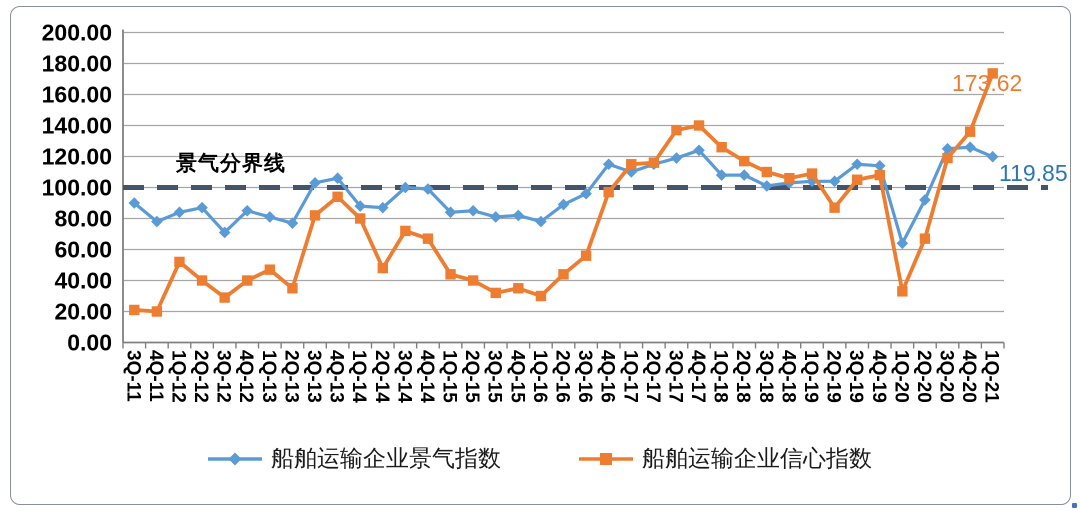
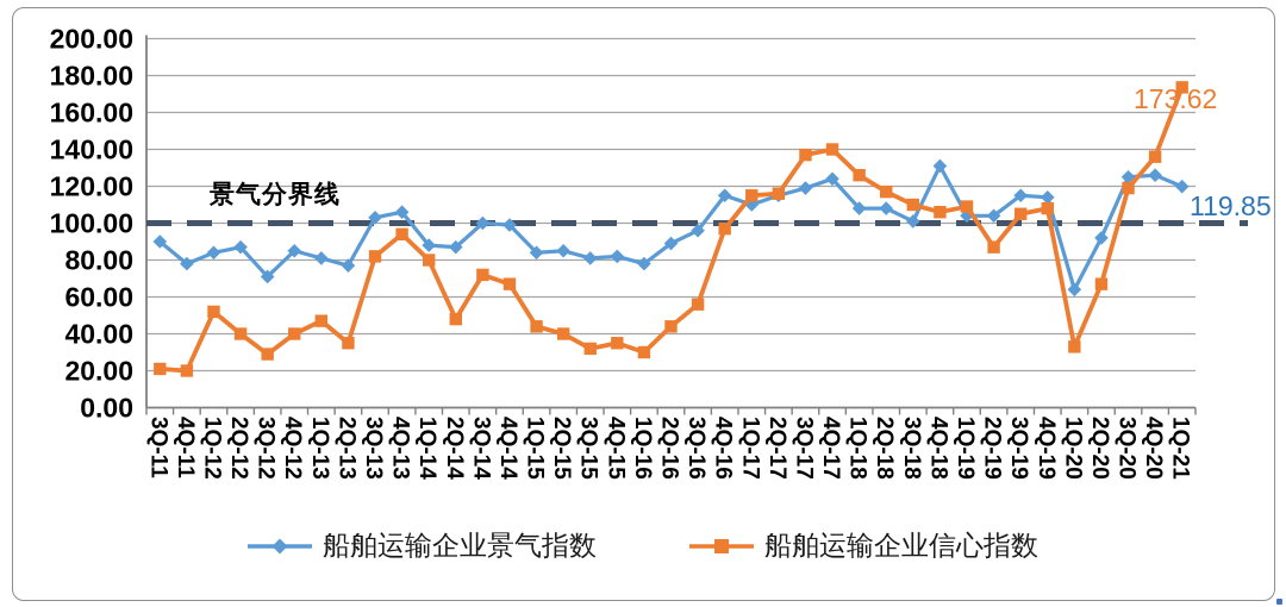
船舶运输企业景气指数/4Q-18: 103 -> 131
